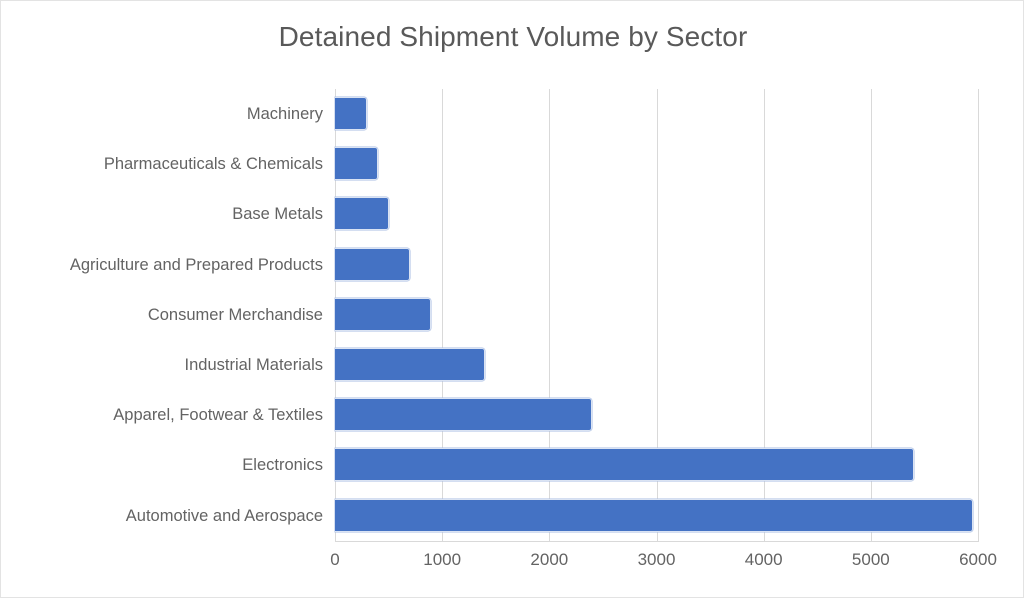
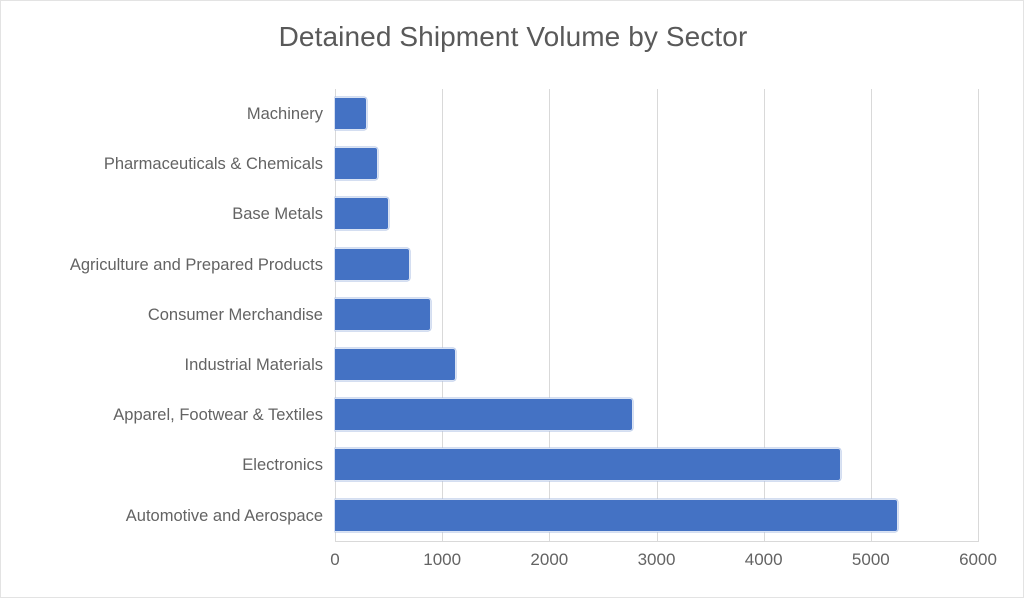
Industrial Materials: 1400 -> 1130
Apparel, Footwear & Textiles: 2400 -> 2780
Electronics: 5400 -> 4720
Automotive and Aerospace: 5950 -> 5250
